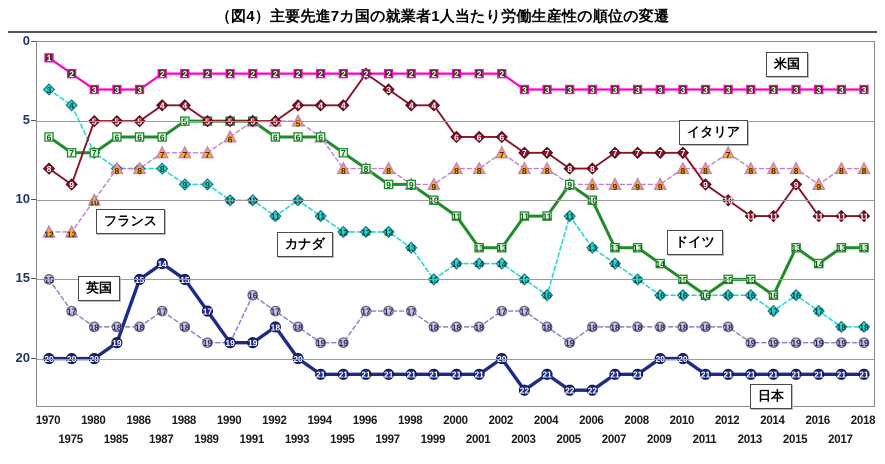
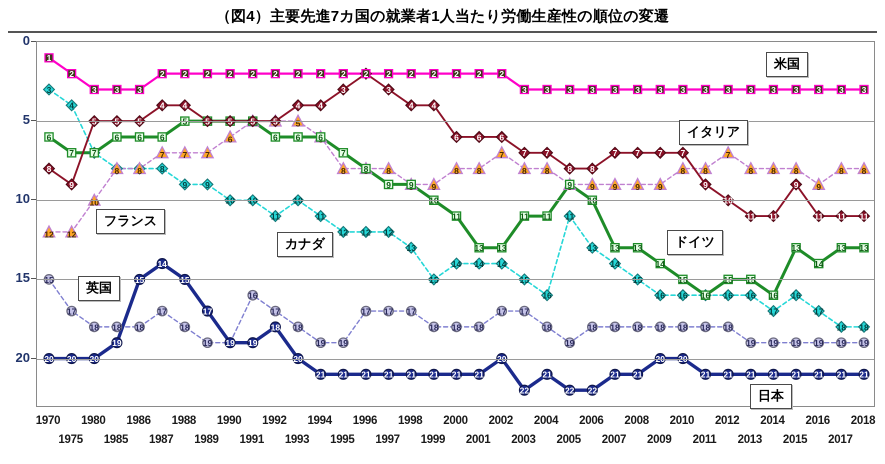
イタリア/1995: 4 -> 3
